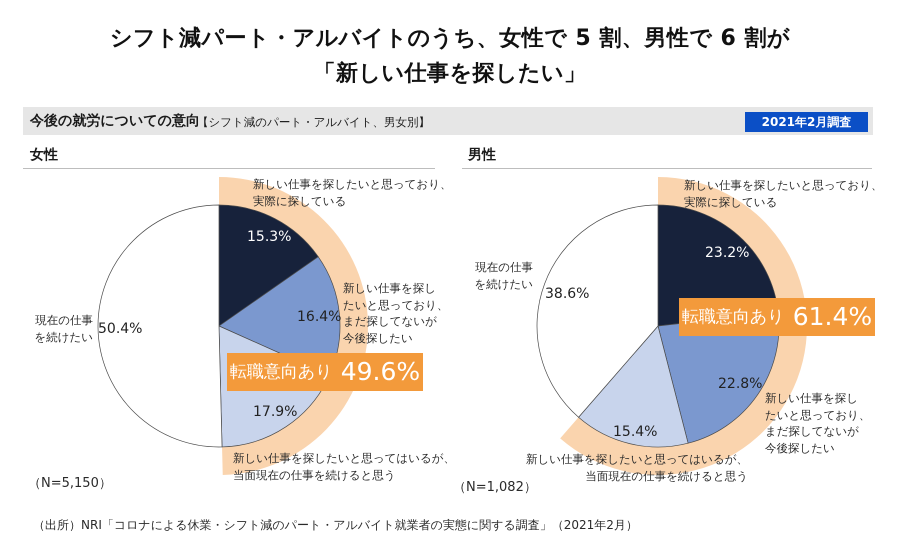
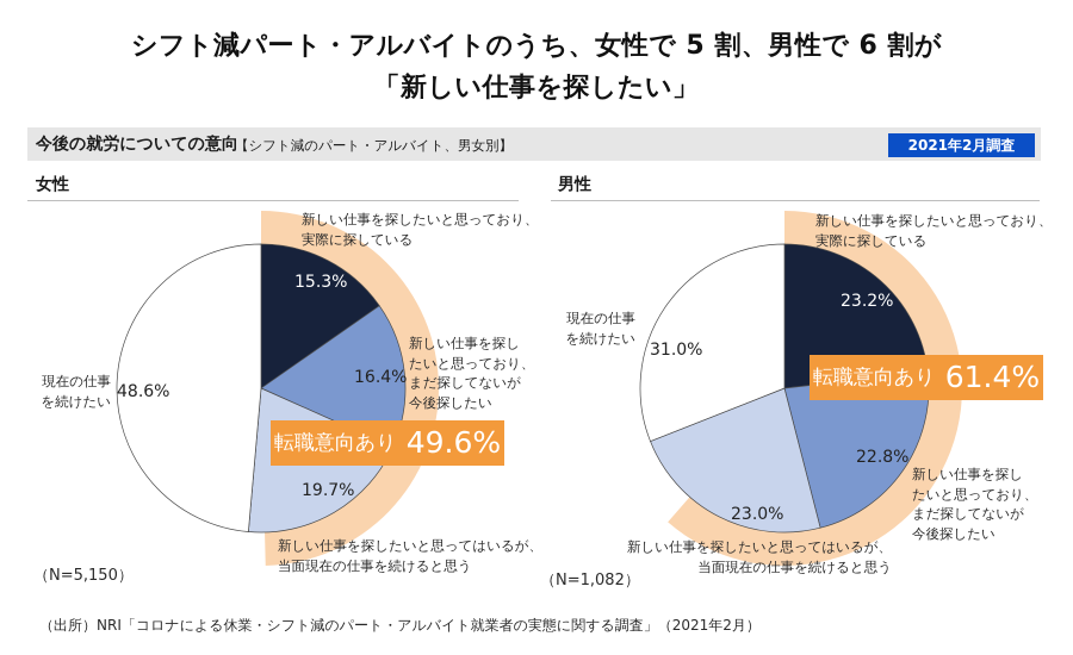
女性/新しい仕事を探したいと思ってはいるが、当面現在の仕事を続けると思う: 17.9% -> 19.7%
女性/現在の仕事を続けたい: 50.4% -> 48.6%
男性/新しい仕事を探したいと思ってはいるが、当面現在の仕事を続けると思う: 15.4% -> 23.0%
男性/現在の仕事を続けたい: 38.6% -> 31.0%
